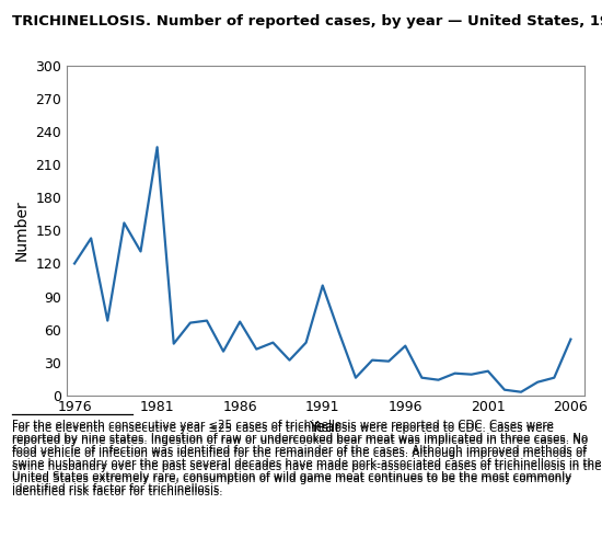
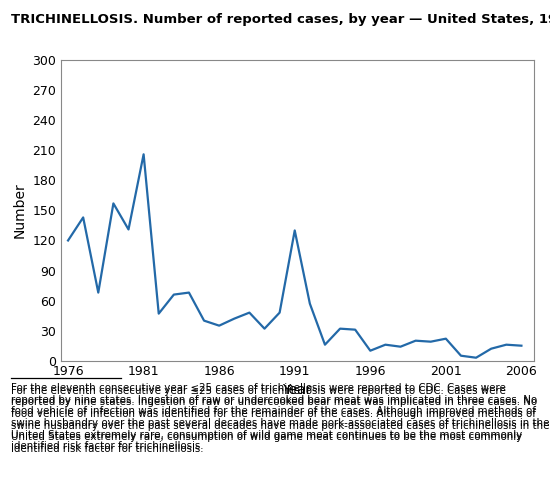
1981: 226 -> 206
1986: 67 -> 35
1991: 100 -> 130
1996: 45 -> 10
2006: 51 -> 15
